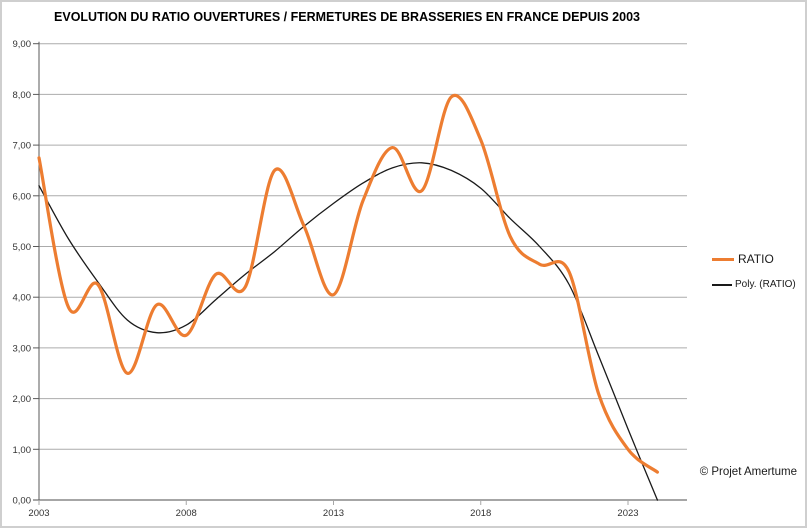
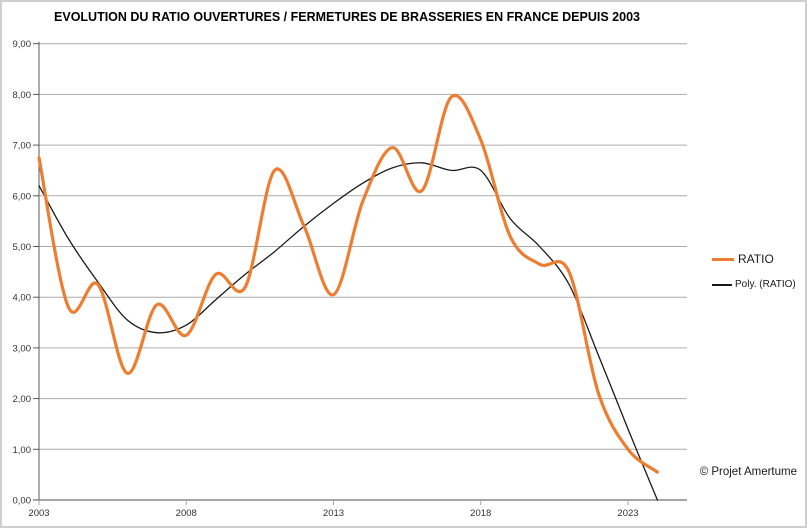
Poly. (RATIO)/2018: 6,2 -> 6,5
